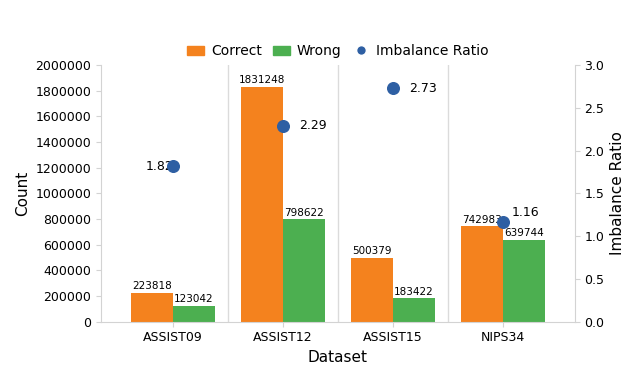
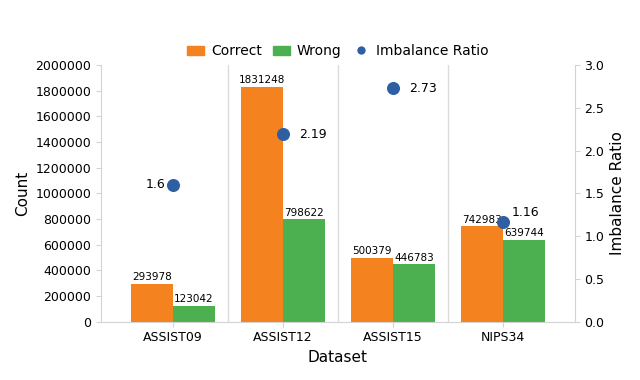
Correct/ASSIST09: 223818 -> 293978
Imbalance Ratio/ASSIST09: 1.82 -> 1.6
Imbalance Ratio/ASSIST12: 2.29 -> 2.19
Wrong/ASSIST15: 183422 -> 446783
